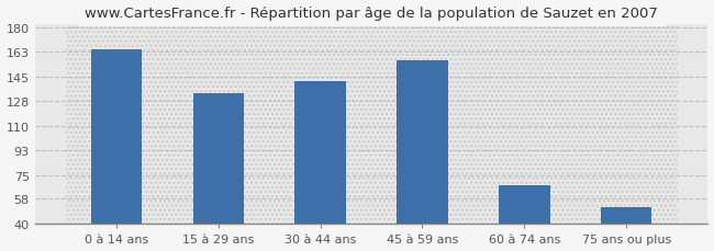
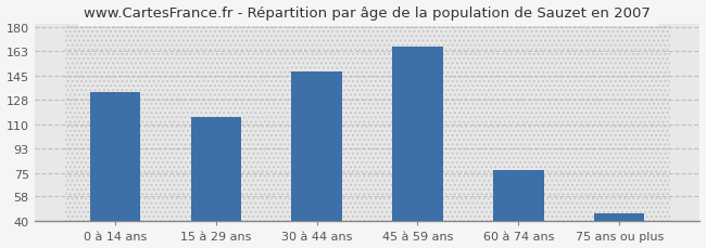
0 à 14 ans: 165 -> 133
15 à 29 ans: 133 -> 115
30 à 44 ans: 142 -> 148
45 à 59 ans: 157 -> 166
60 à 74 ans: 68 -> 77
75 ans ou plus: 52 -> 46
